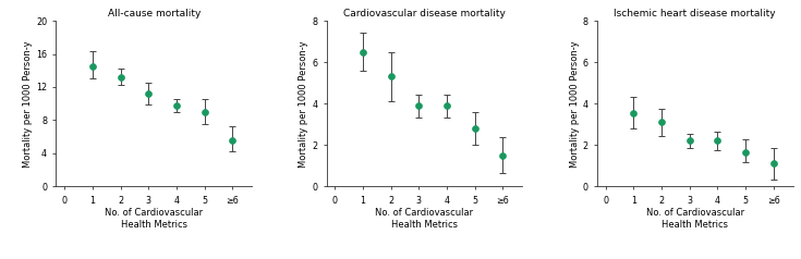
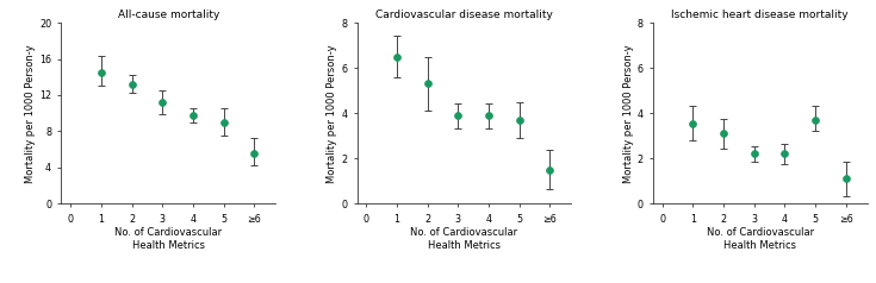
Cardiovascular disease mortality/5: 2.8 -> 3.7
Ischemic heart disease mortality/5: 1.6 -> 3.7
